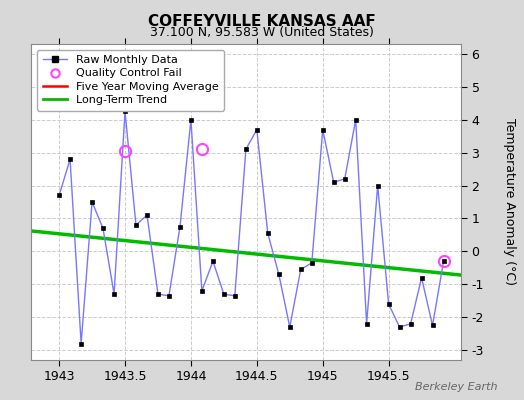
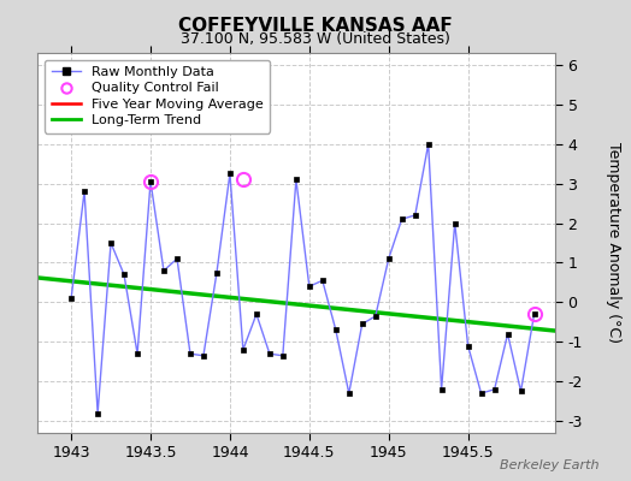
1943: 1.70 -> 0.10
1943.5: 4.25 -> 3.05
1944: 4.00 -> 3.25
1944.5: 3.70 -> 0.40
1945: 3.70 -> 1.10
1945.5: -1.60 -> -1.10
